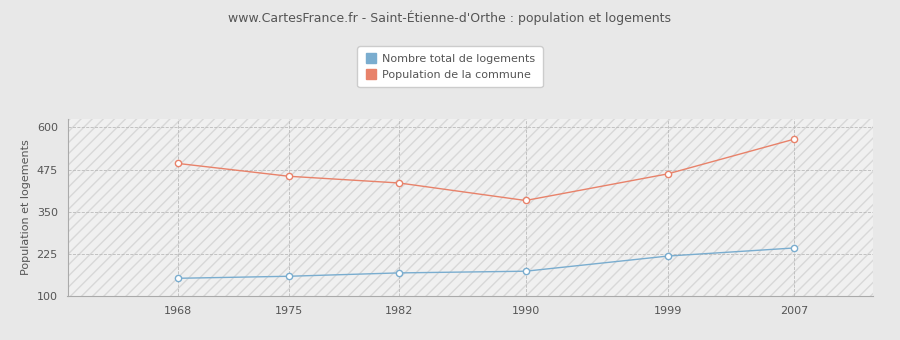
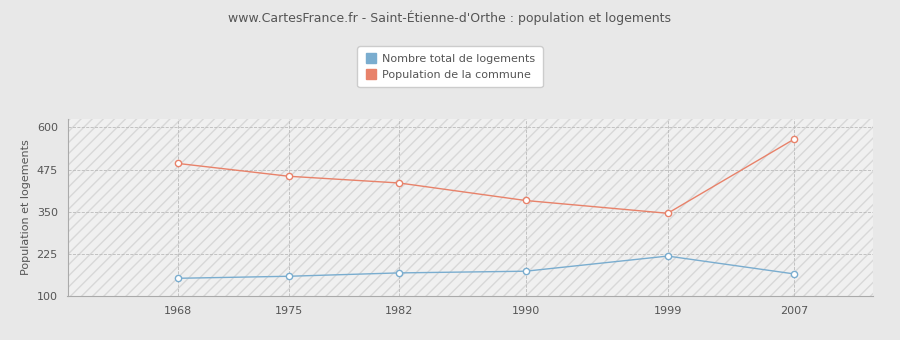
Population de la commune/1999: 462 -> 345
Nombre total de logements/2007: 242 -> 165
